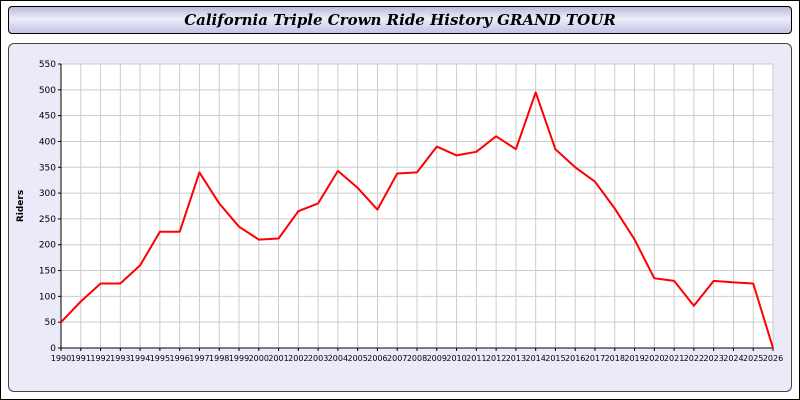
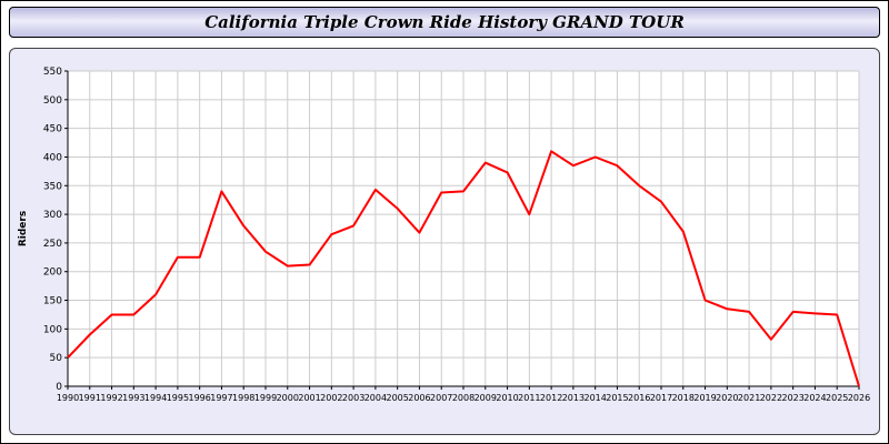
2011: 380 -> 300
2014: 500 -> 400
2019: 210 -> 150
